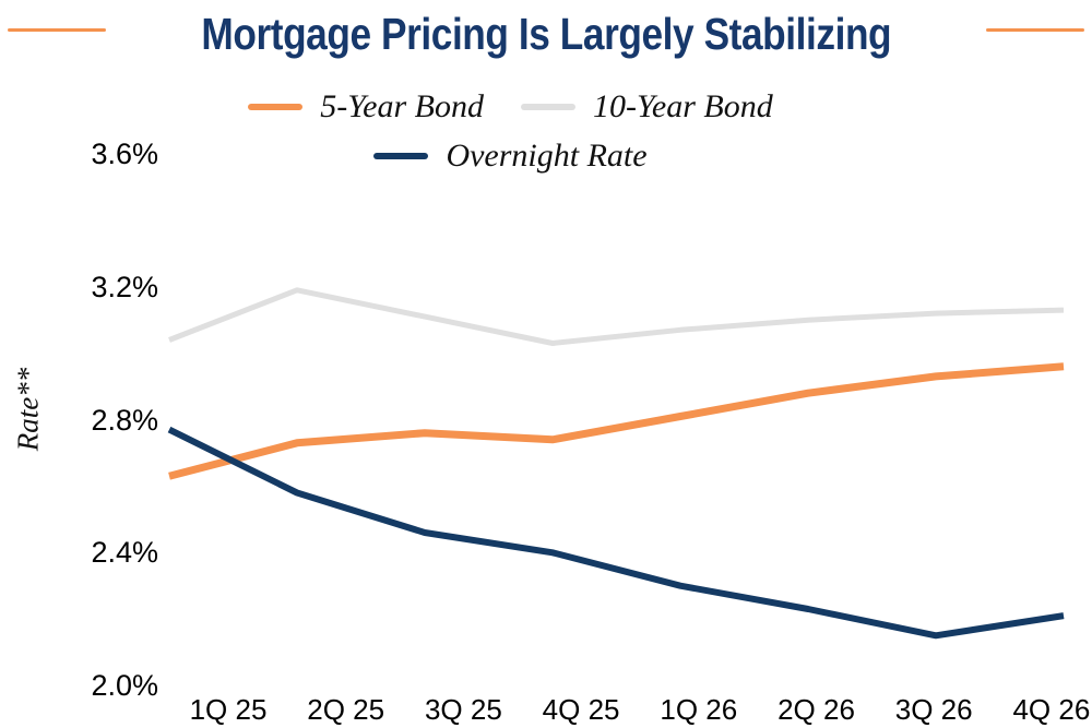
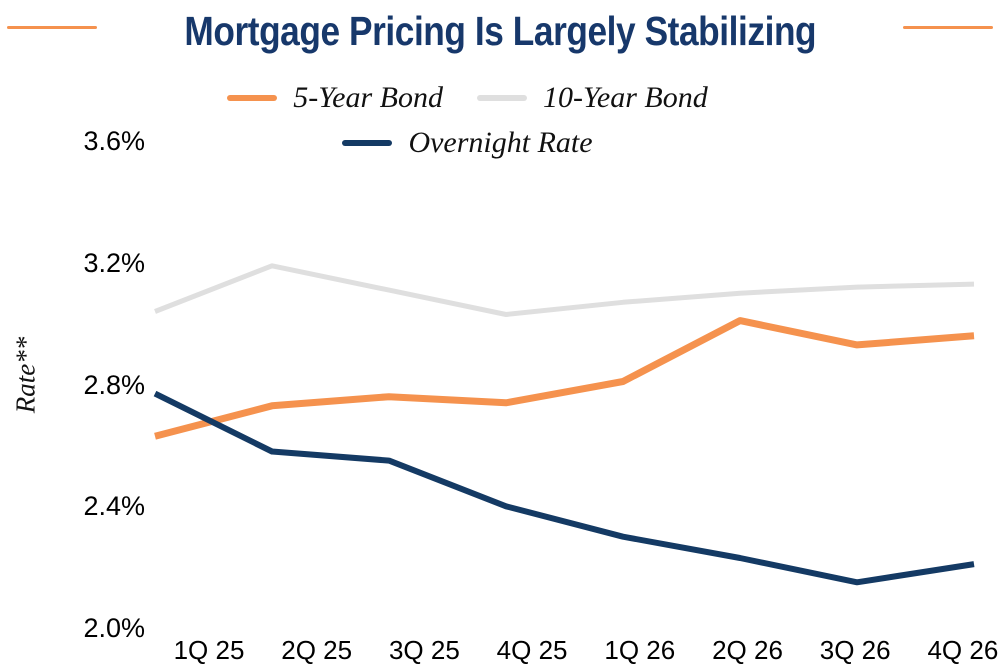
Overnight Rate/3Q 25: 2.46% -> 2.55%
5-Year Bond/2Q 26: 2.88% -> 3.01%
